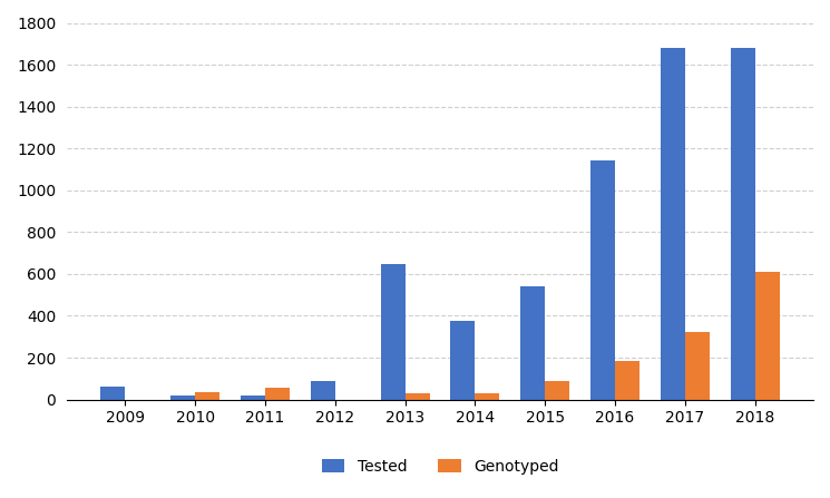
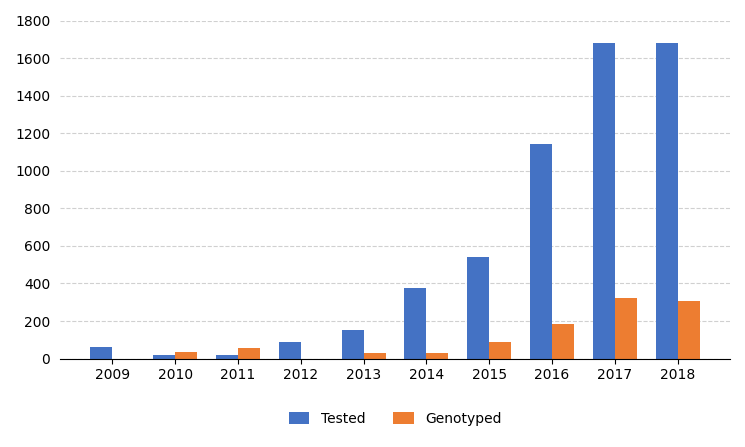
Tested/2013: 650 -> 150
Genotyped/2018: 610 -> 300
